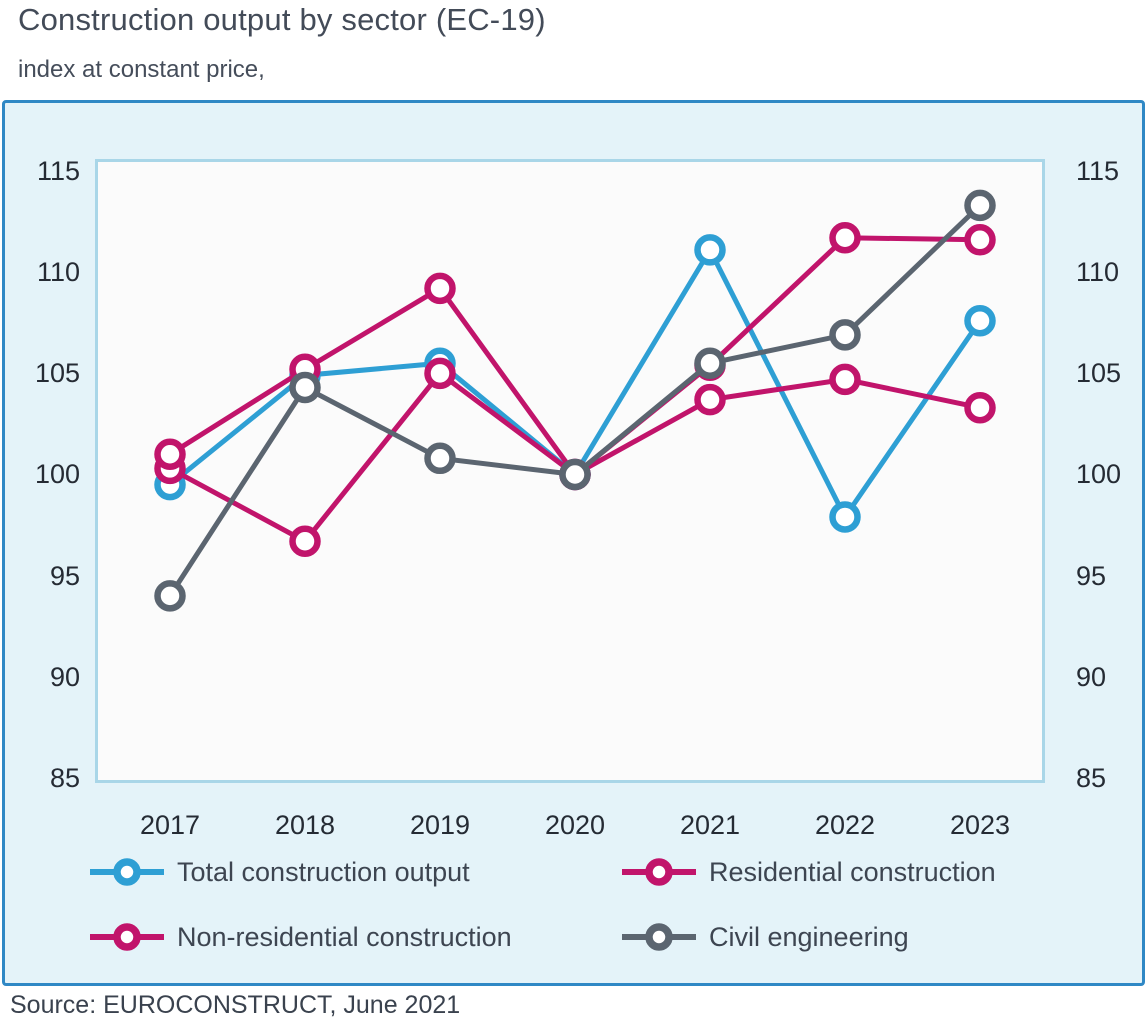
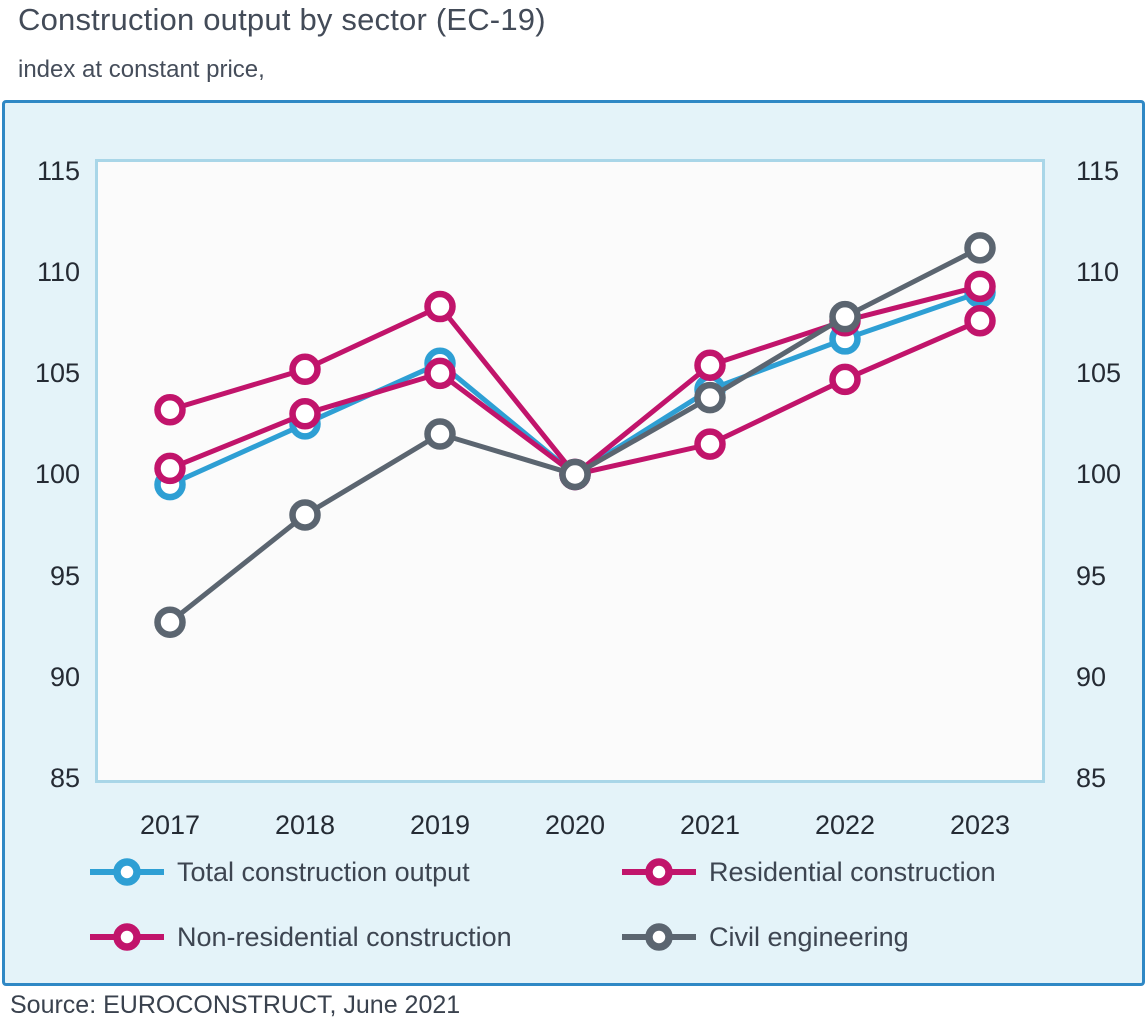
Non-residential construction/2017: 101.0 -> 103.2
Civil engineering/2017: 94.0 -> 92.7
Total construction output/2018: 104.9 -> 102.5
Residential construction/2018: 96.7 -> 103.0
Civil engineering/2018: 104.3 -> 98.0
Non-residential construction/2019: 109.2 -> 108.3
Civil engineering/2019: 100.8 -> 102.0
Total construction output/2021: 111.1 -> 104.2
Non-residential construction/2021: 103.7 -> 101.5
Civil engineering/2021: 105.5 -> 103.8
Total construction output/2022: 97.9 -> 106.7
Residential construction/2022: 111.7 -> 107.6
Civil engineering/2022: 106.9 -> 107.8
Total construction output/2023: 107.6 -> 109.0
Residential construction/2023: 111.6 -> 109.3
Non-residential construction/2023: 103.3 -> 107.6
Civil engineering/2023: 113.3 -> 111.2
